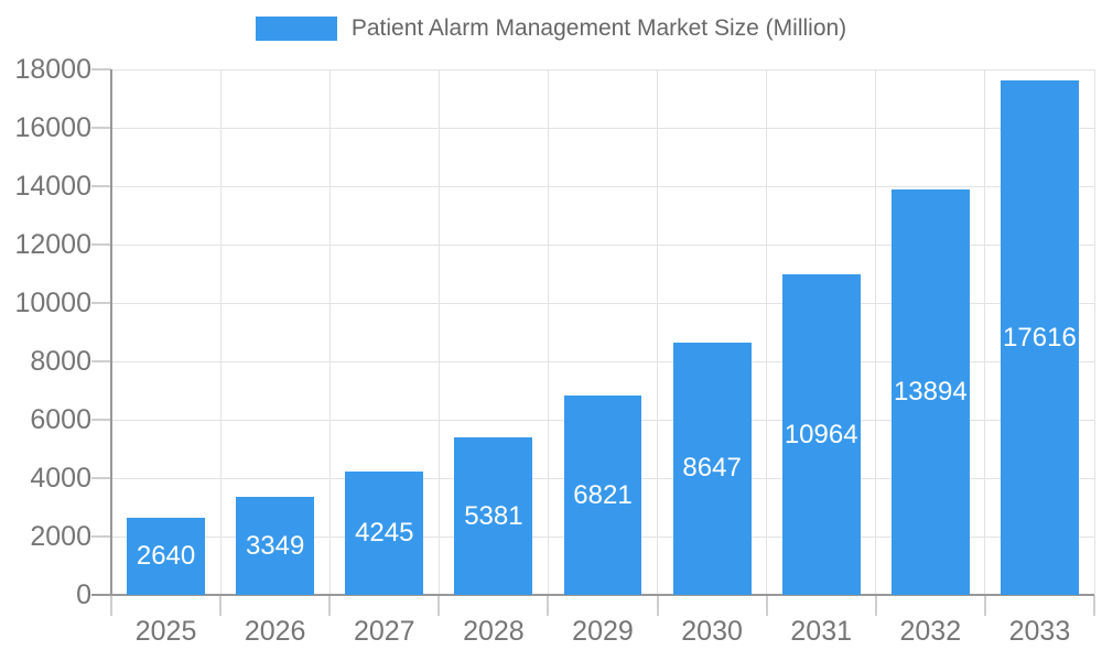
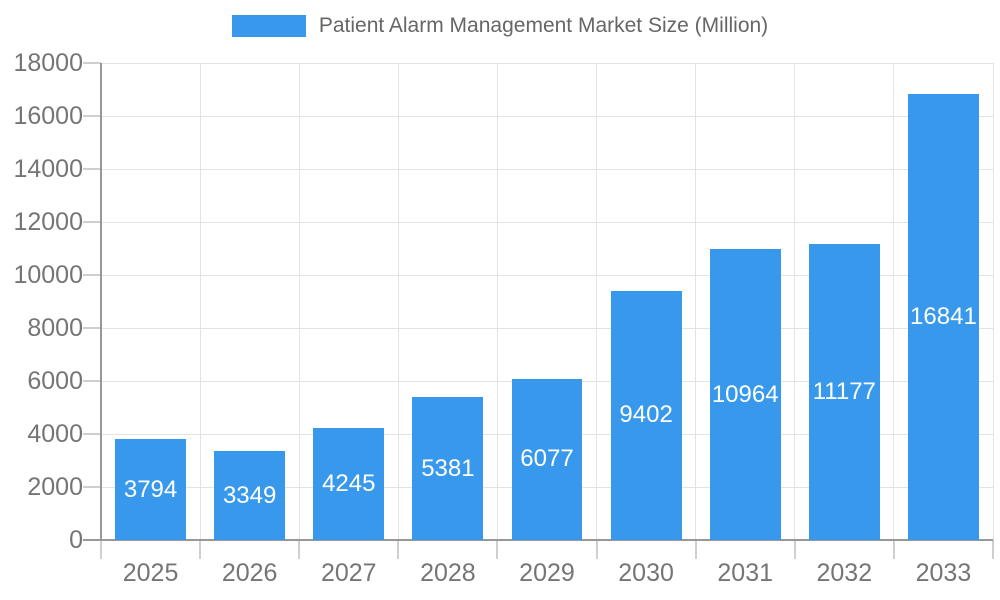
2025: 2640 -> 3794
2029: 6821 -> 6077
2030: 8647 -> 9402
2032: 13894 -> 11177
2033: 17616 -> 16841
